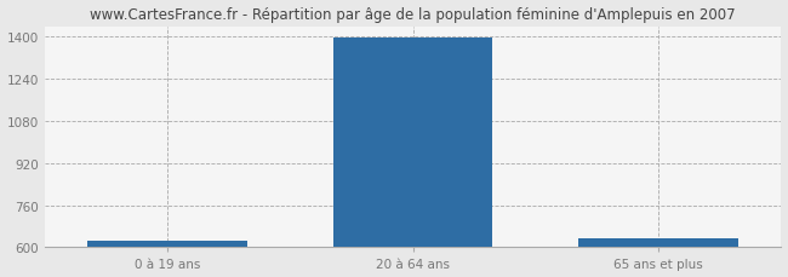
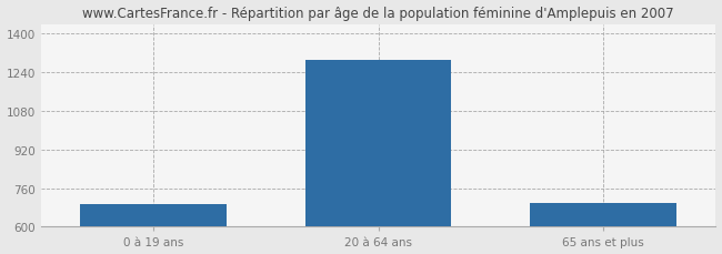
0 à 19 ans: 625 -> 695
20 à 64 ans: 1395 -> 1290
65 ans et plus: 635 -> 700
